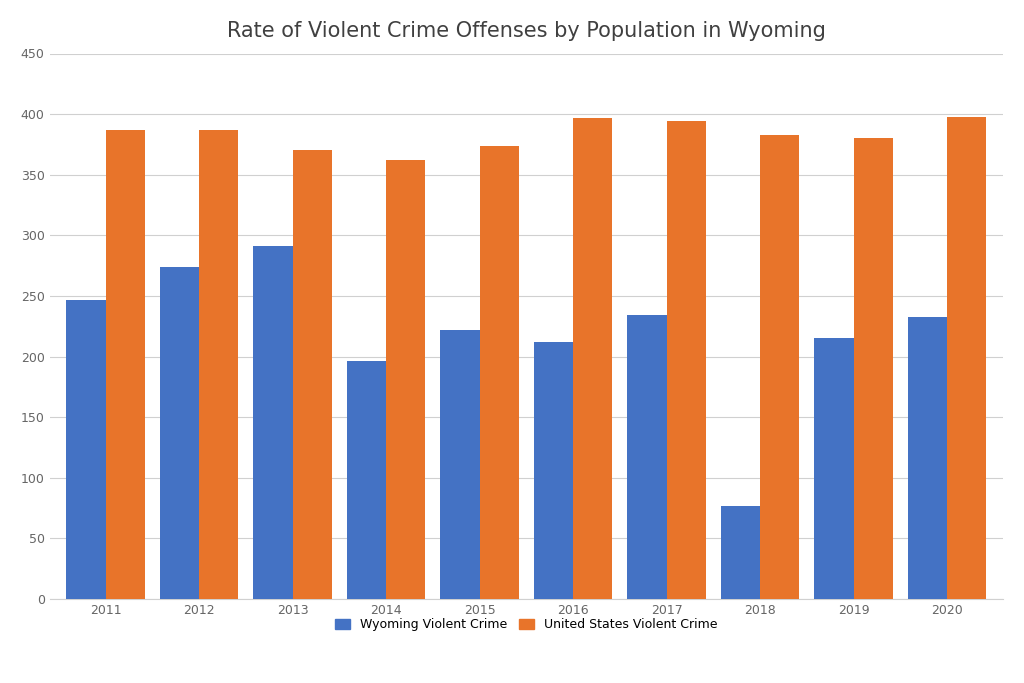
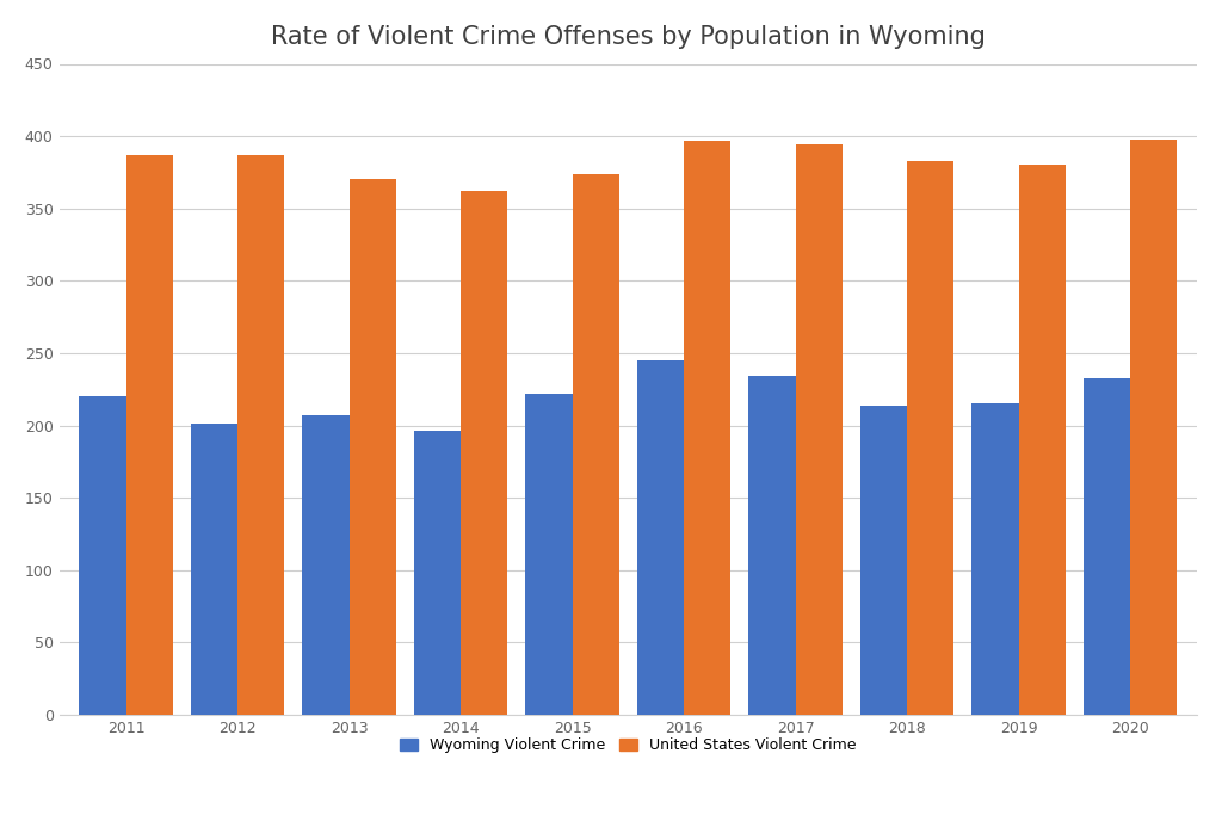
Wyoming Violent Crime/2011: 247 -> 220
Wyoming Violent Crime/2012: 274 -> 201
Wyoming Violent Crime/2013: 291 -> 207
Wyoming Violent Crime/2016: 212 -> 245
Wyoming Violent Crime/2018: 77 -> 214
